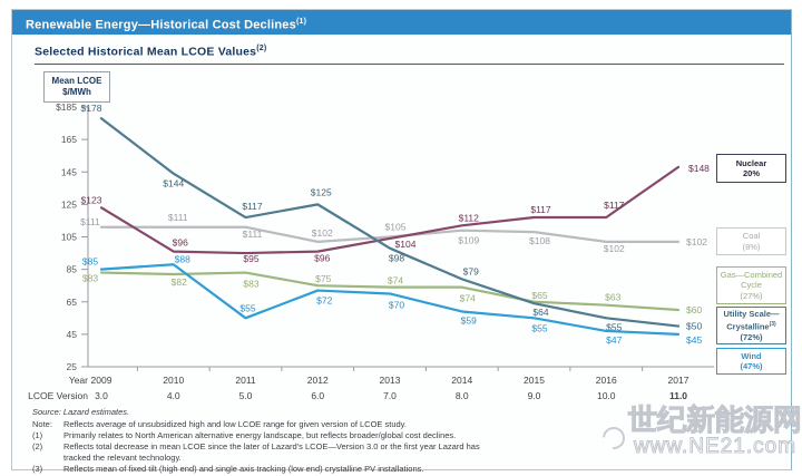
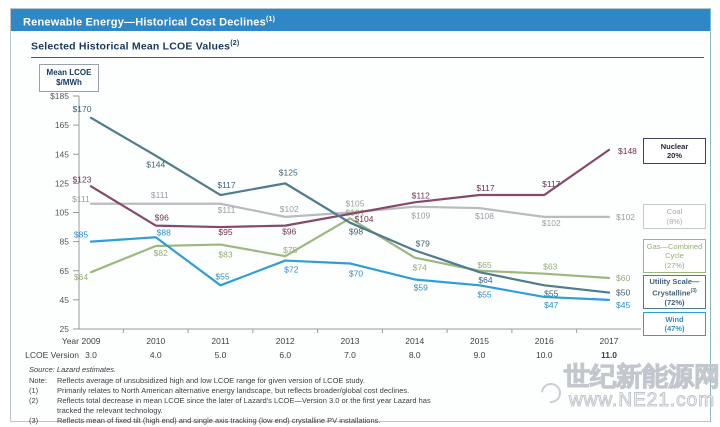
Utility Scale—Crystalline/2009: $178 -> $170
Gas—Combined Cycle/2009: $83 -> $64
Gas—Combined Cycle/2013: $74 -> $101
